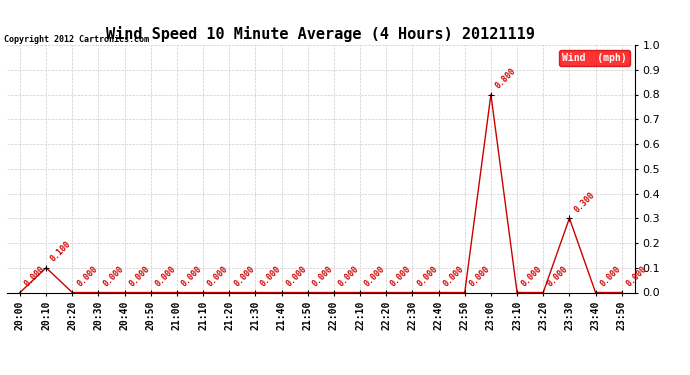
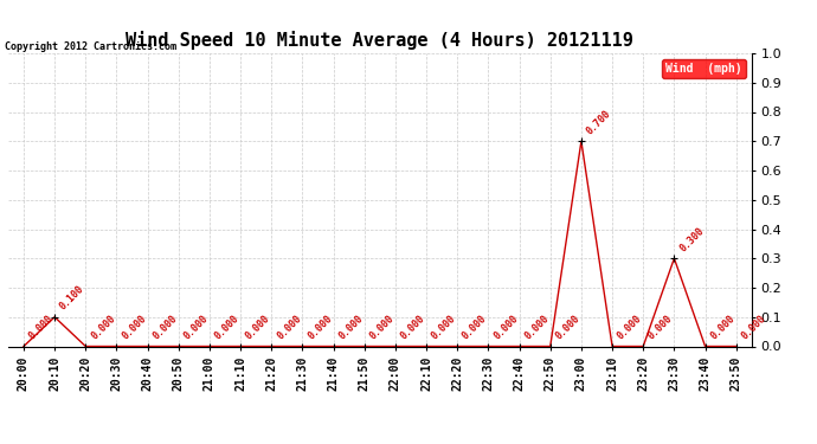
23:00: 0.800 -> 0.700
